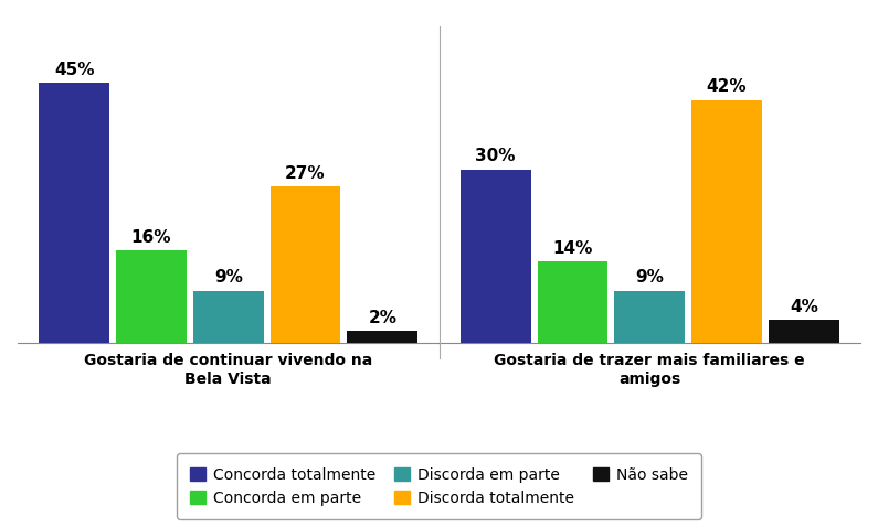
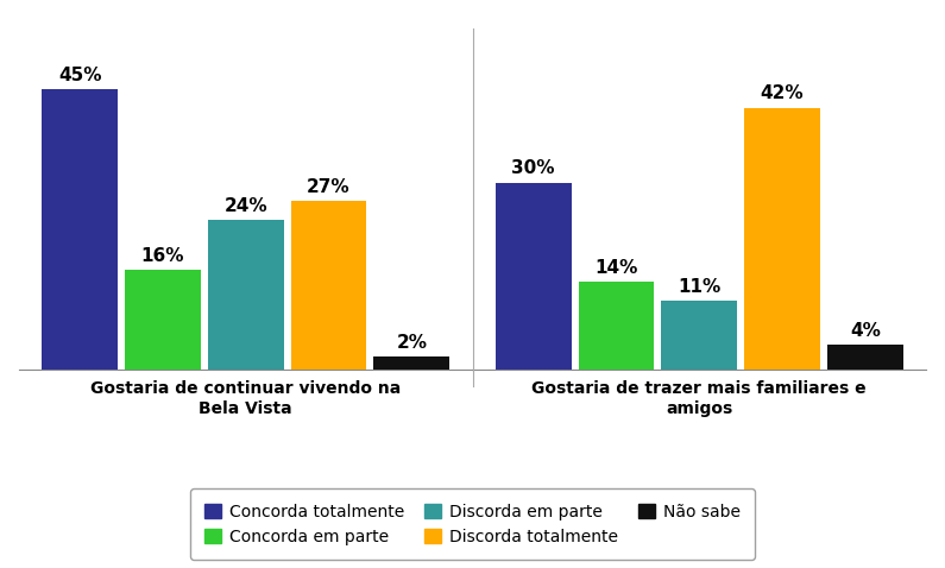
Gostaria de continuar vivendo na Bela Vista: 9% -> 24%
Gostaria de trazer mais familiares e amigos: 9% -> 11%
